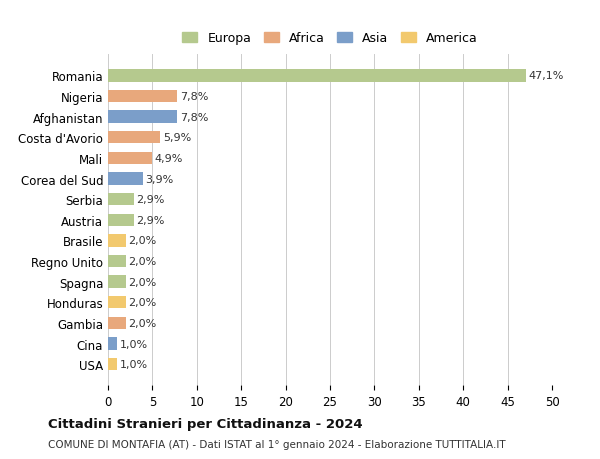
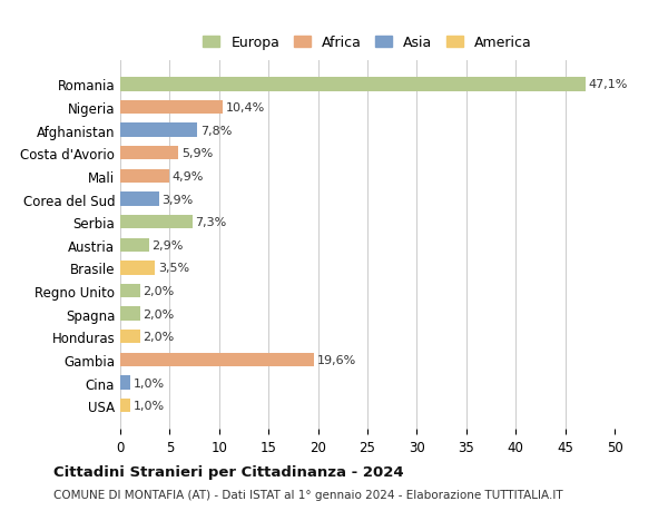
Nigeria: 7,8% -> 10,4%
Serbia: 2,9% -> 7,3%
Brasile: 2,0% -> 3,5%
Gambia: 2,0% -> 19,6%
